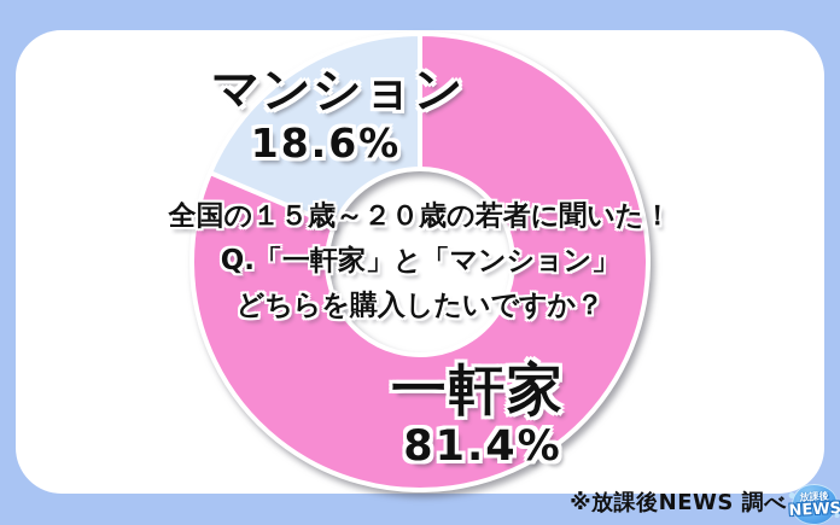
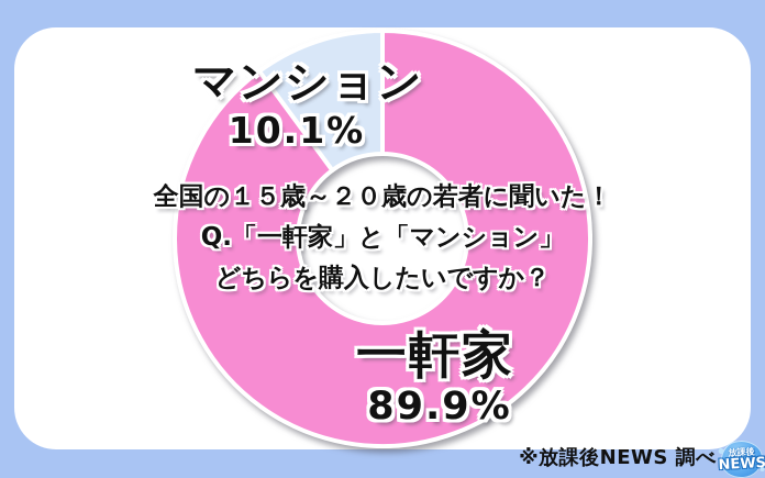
一軒家: 81.4% -> 89.9%
マンション: 18.6% -> 10.1%
